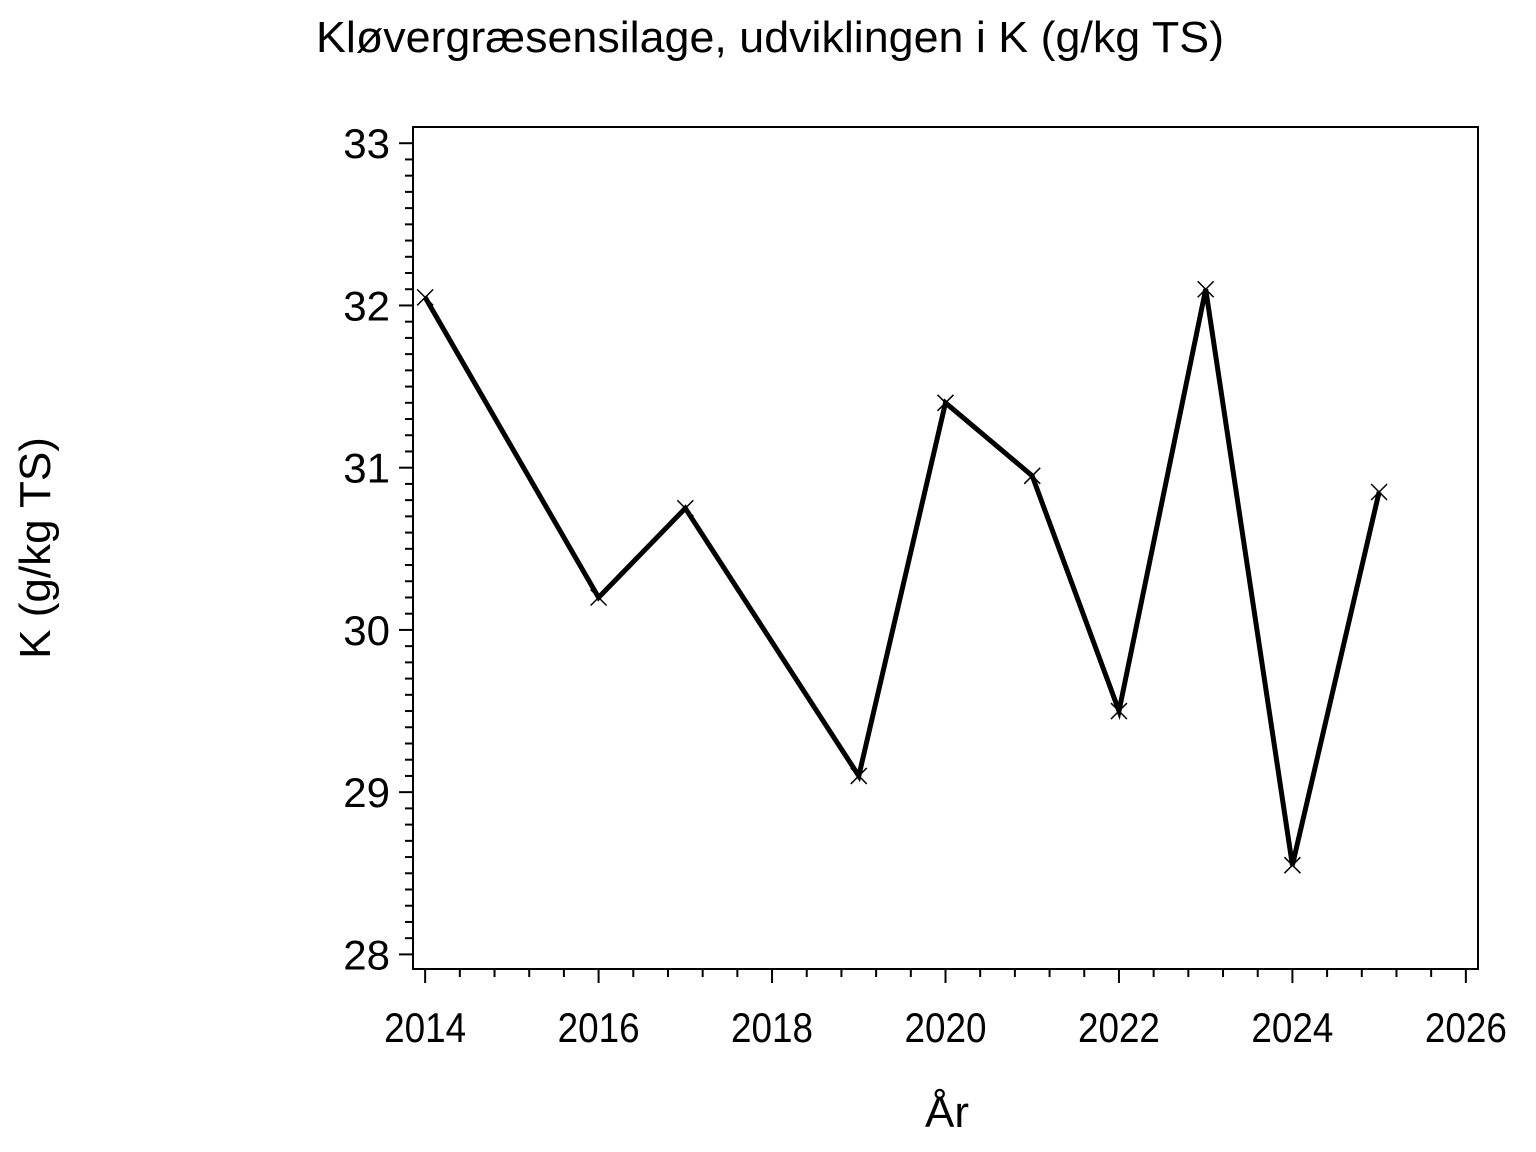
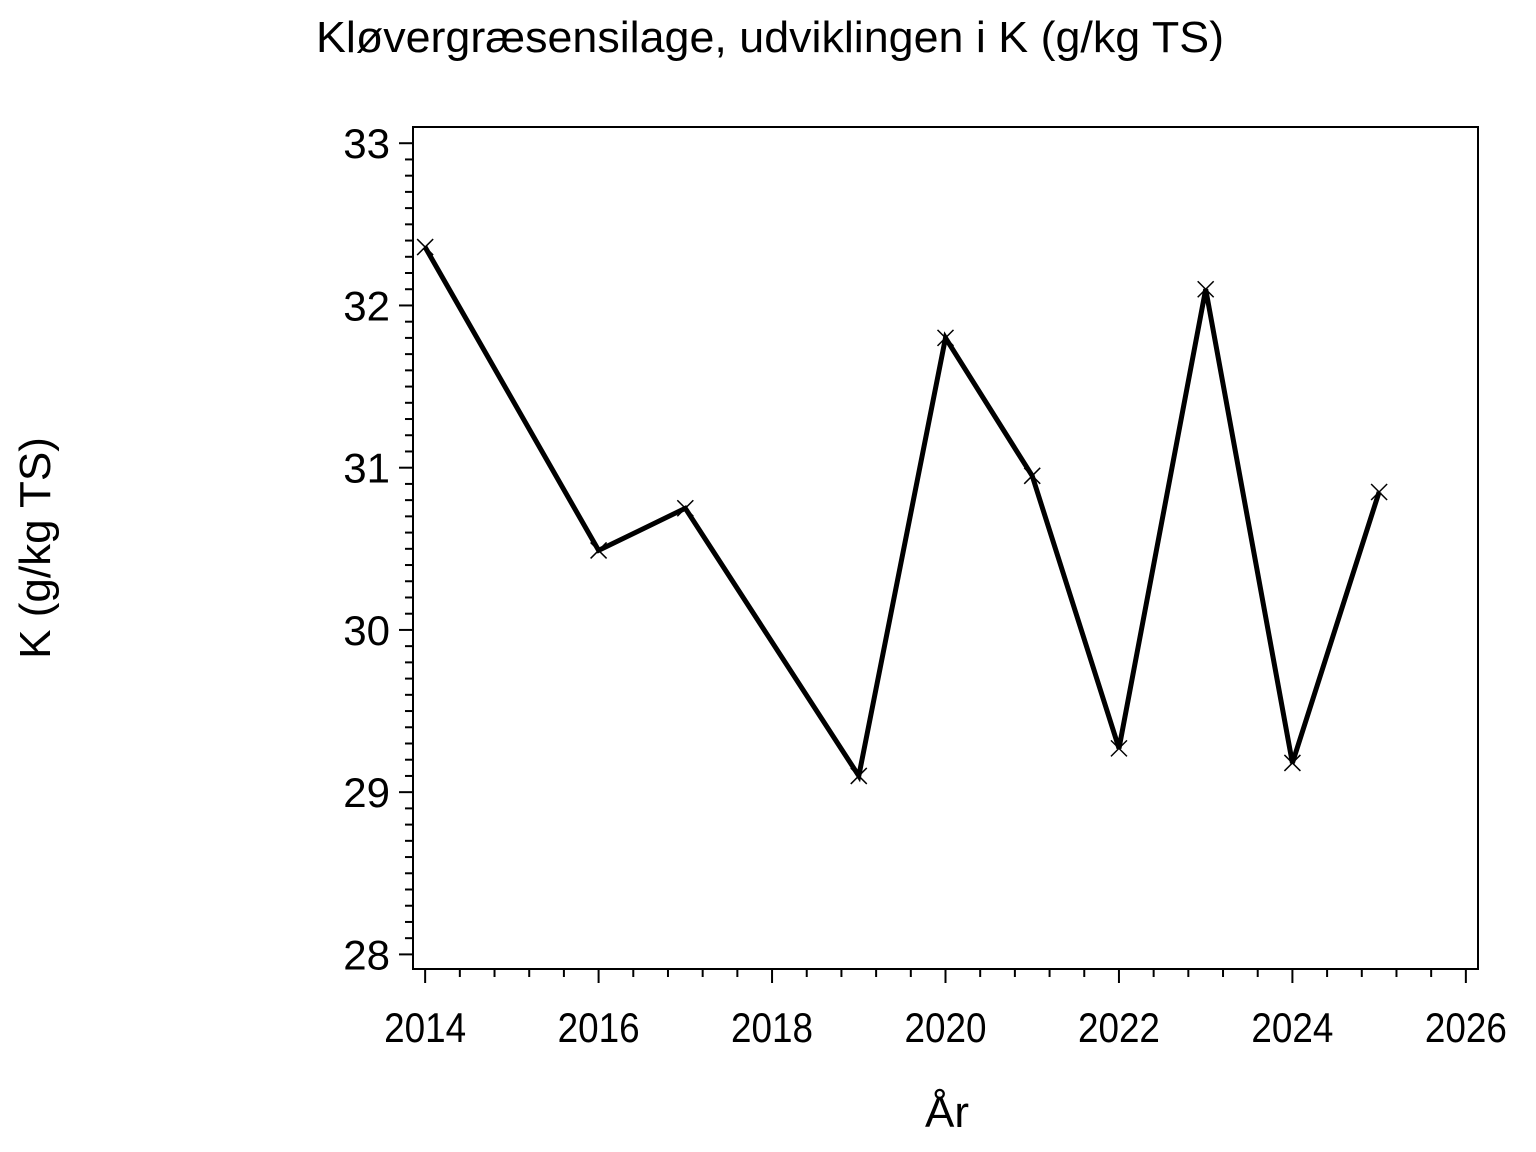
2014: 32.05 -> 32.36
2016: 30.20 -> 30.49
2020: 31.40 -> 31.80
2022: 29.50 -> 29.27
2024: 28.55 -> 29.18
